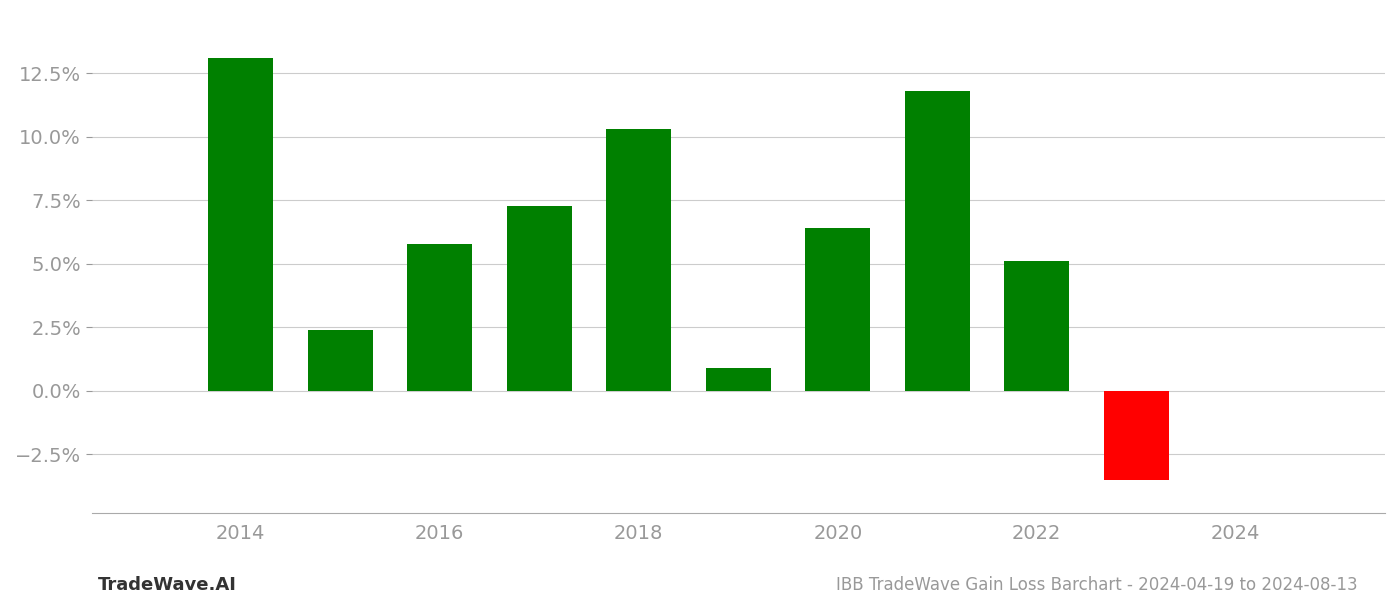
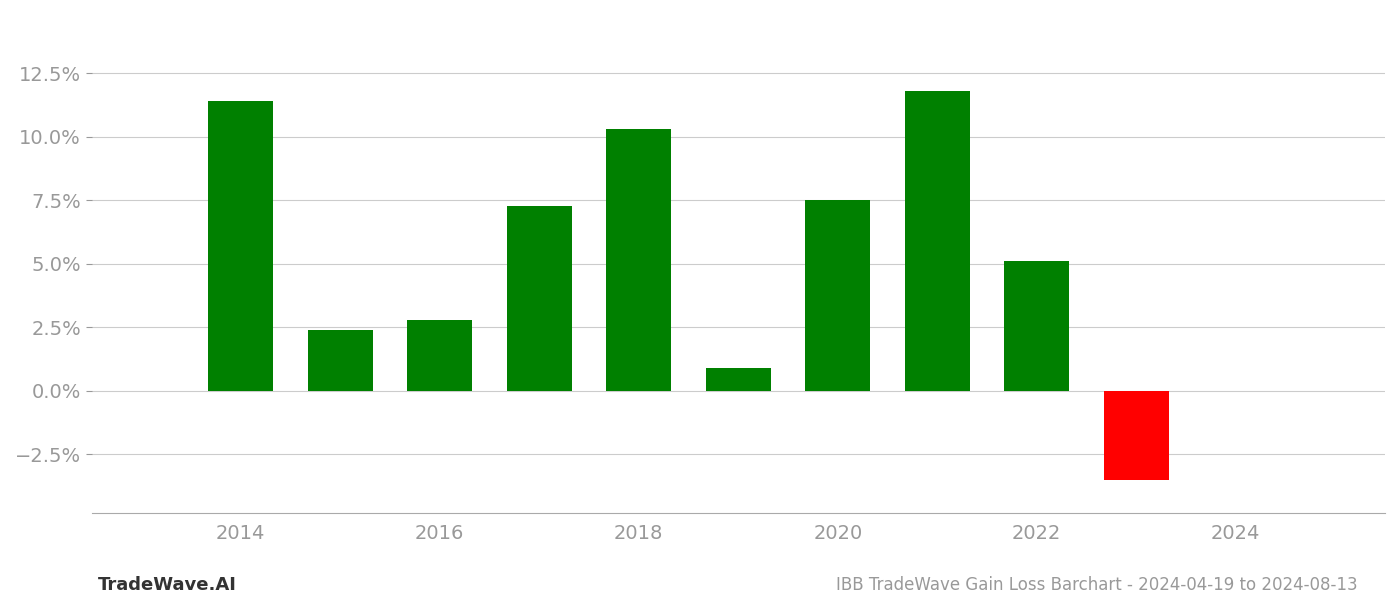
2014: 13.1% -> 11.4%
2016: 5.8% -> 2.8%
2020: 6.4% -> 7.5%
